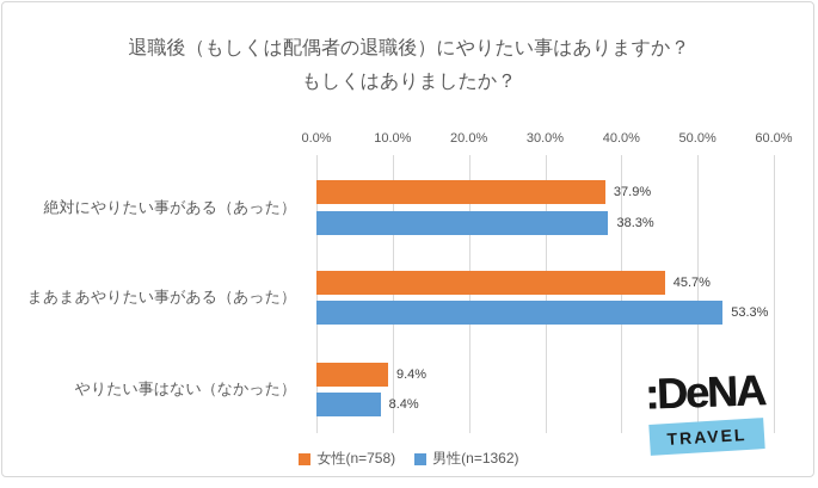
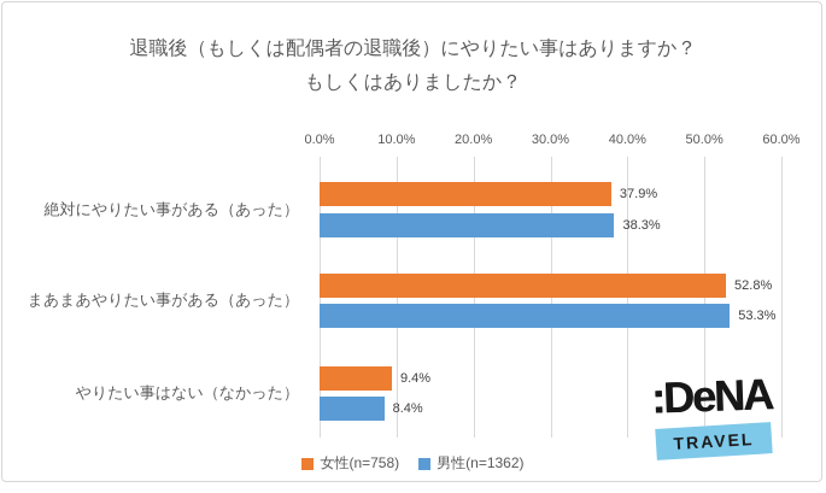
女性(n=758)/まあまあやりたい事がある（あった）: 45.7% -> 52.8%
